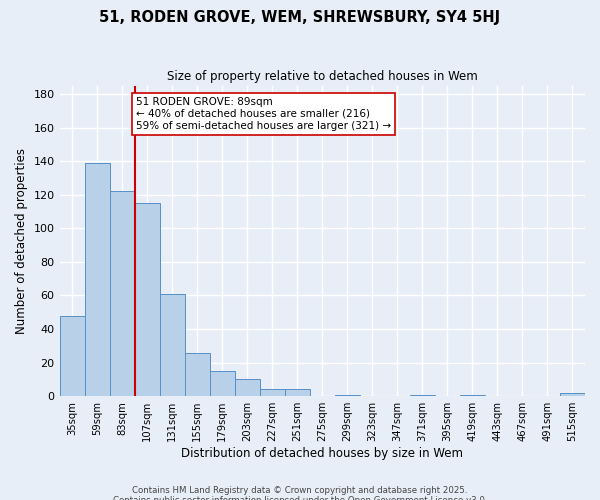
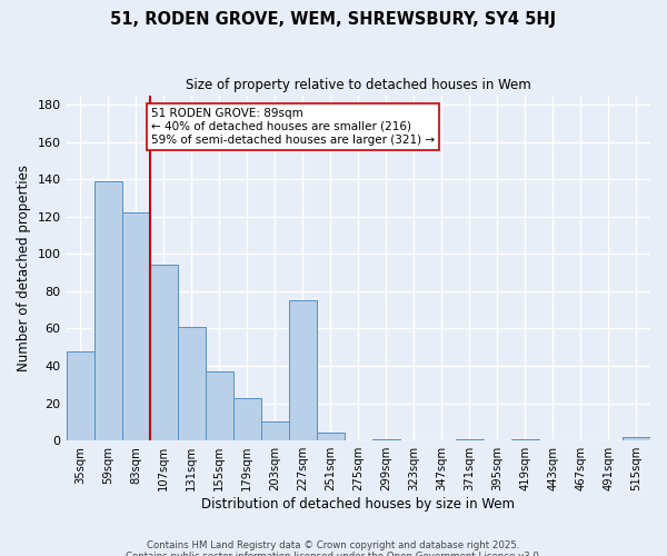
107sqm: 115 -> 94
155sqm: 26 -> 37
179sqm: 15 -> 23
227sqm: 4 -> 75
